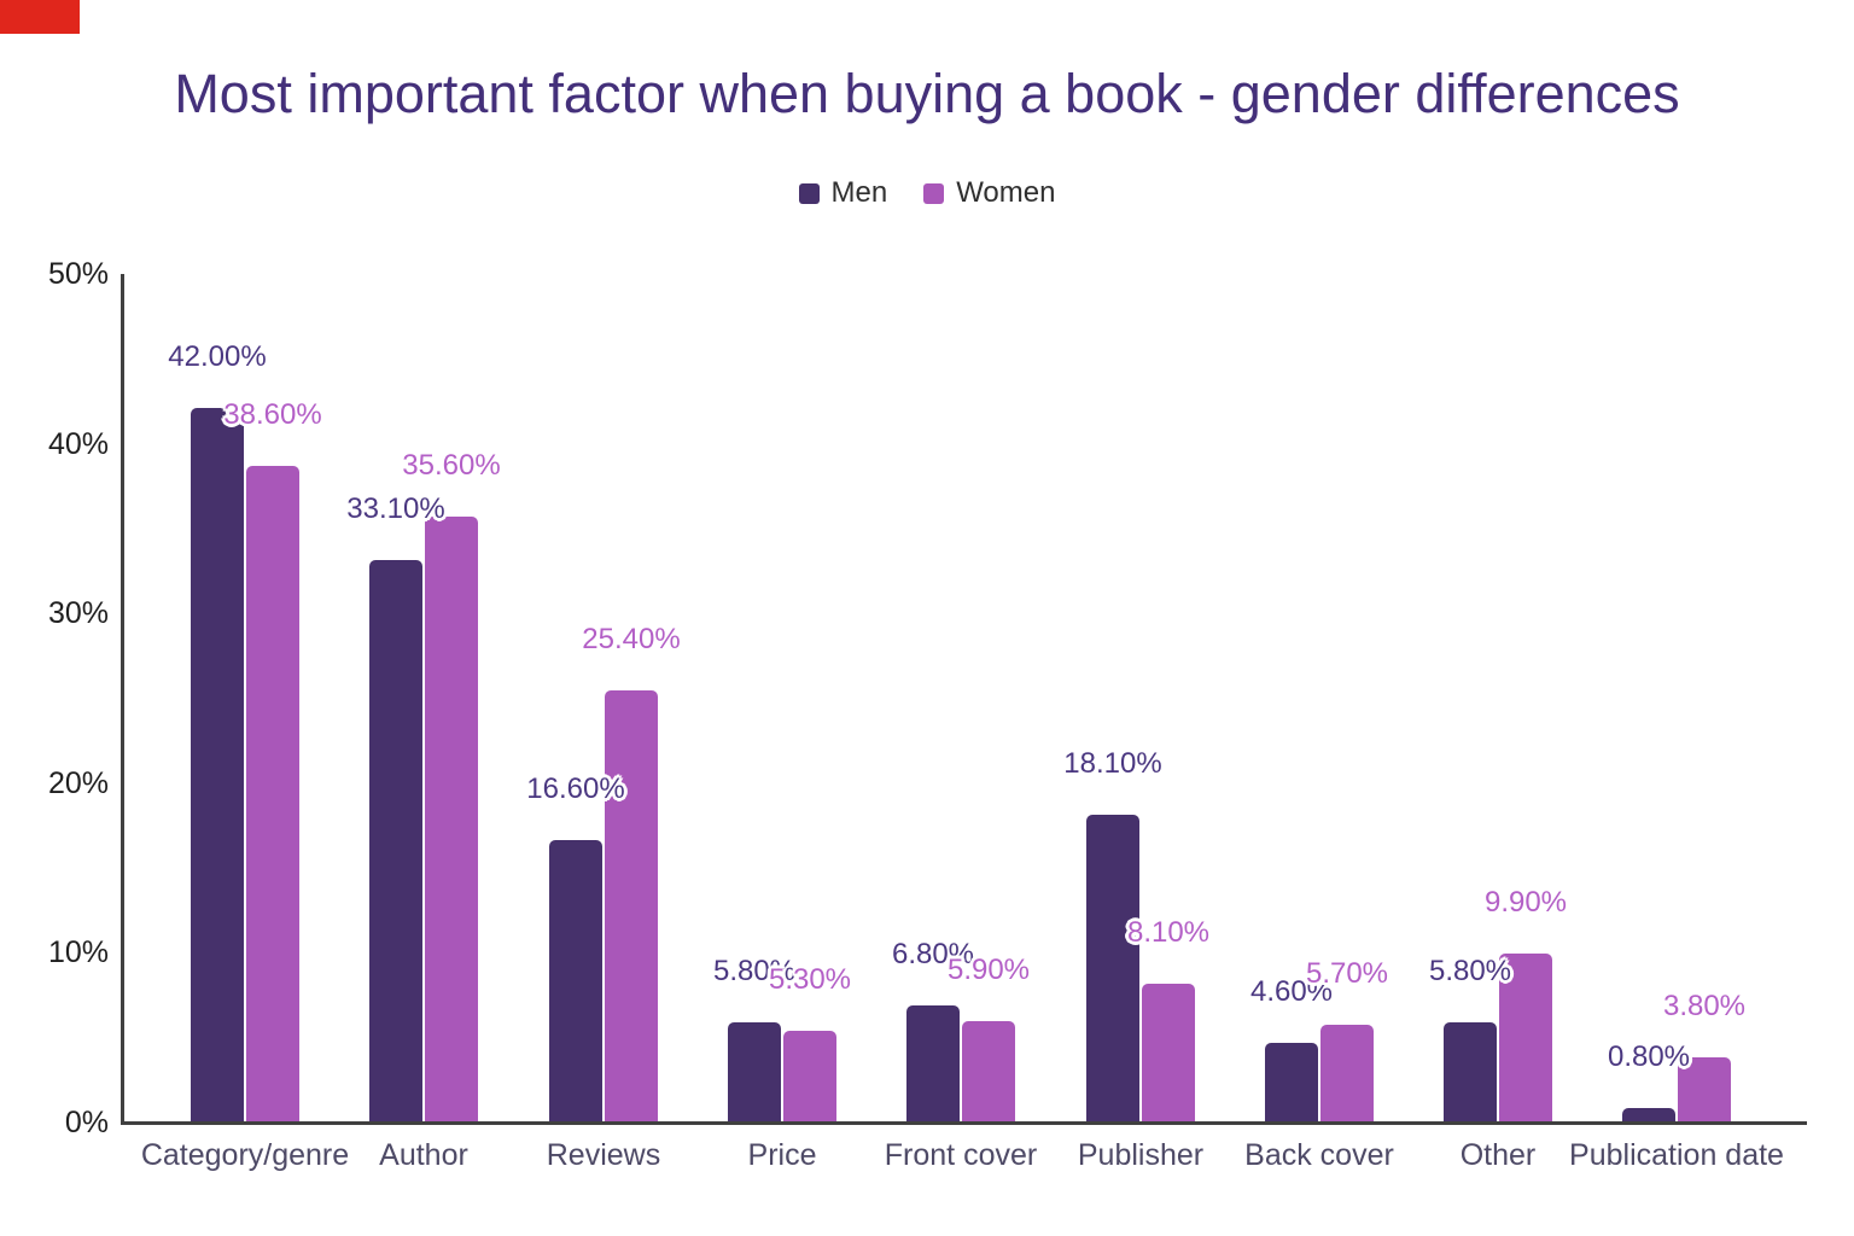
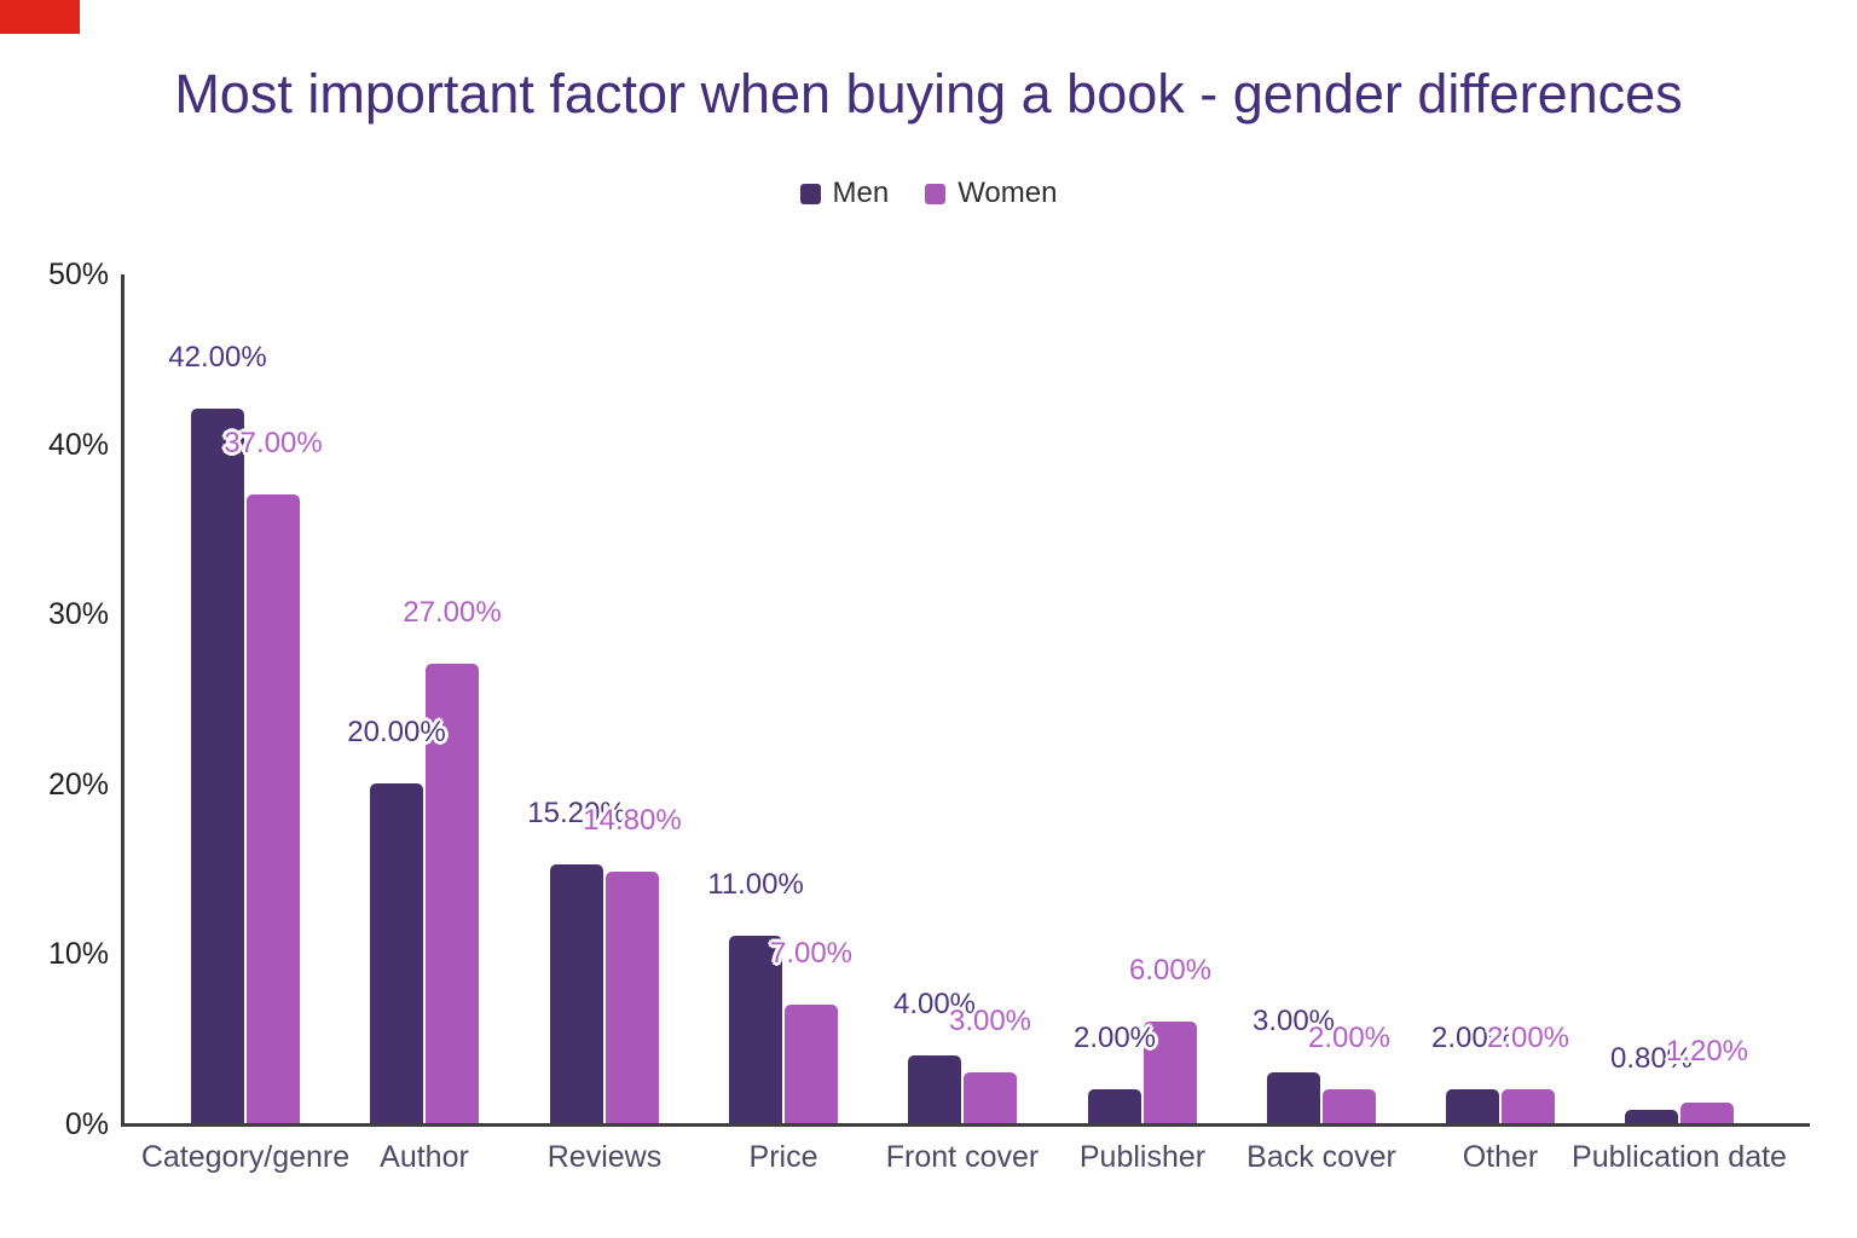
Women/Category/genre: 38.60% -> 37.00%
Men/Author: 33.10% -> 20.00%
Women/Author: 35.60% -> 27.00%
Men/Reviews: 16.60% -> 15.20%
Women/Reviews: 25.40% -> 14.80%
Men/Price: 5.80% -> 11.00%
Women/Price: 5.30% -> 7.00%
Men/Front cover: 6.80% -> 4.00%
Women/Front cover: 5.90% -> 3.00%
Men/Publisher: 18.10% -> 2.00%
Women/Publisher: 8.10% -> 6.00%
Men/Back cover: 4.60% -> 3.00%
Women/Back cover: 5.70% -> 2.00%
Men/Other: 5.80% -> 2.00%
Women/Other: 9.90% -> 2.00%
Women/Publication date: 3.80% -> 1.20%
